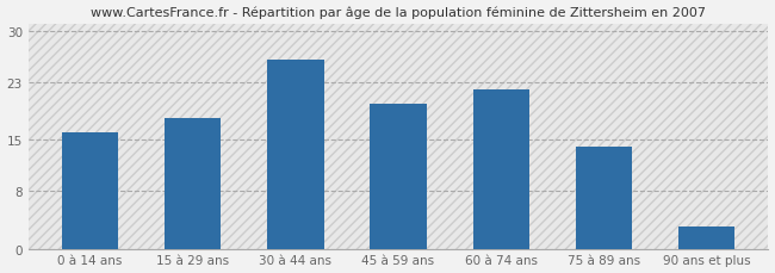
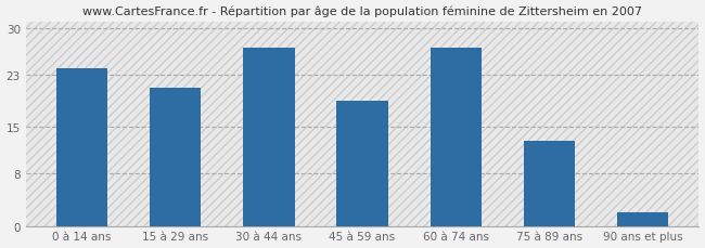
0 à 14 ans: 16 -> 24
15 à 29 ans: 18 -> 21
30 à 44 ans: 26 -> 27
45 à 59 ans: 20 -> 19
60 à 74 ans: 22 -> 27
75 à 89 ans: 14 -> 13
90 ans et plus: 3 -> 2
